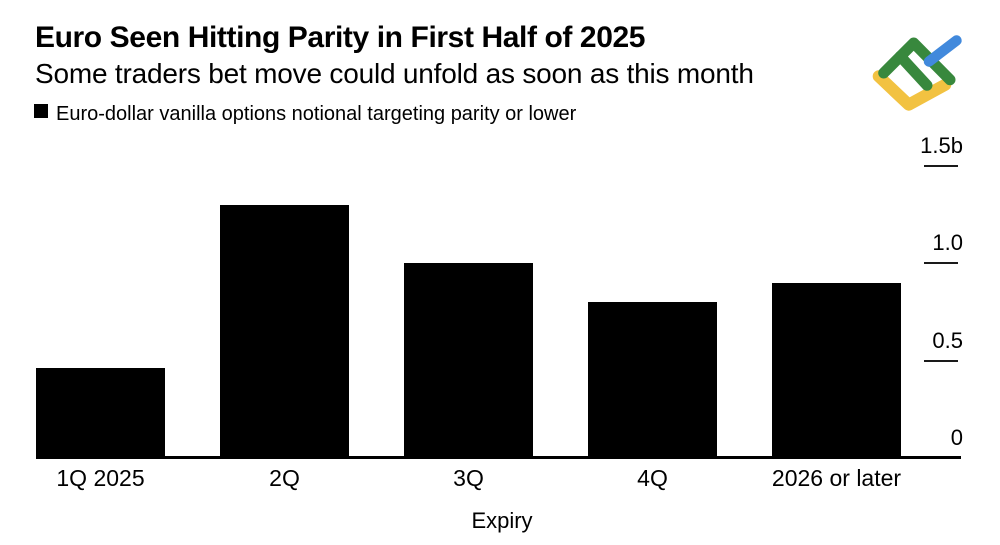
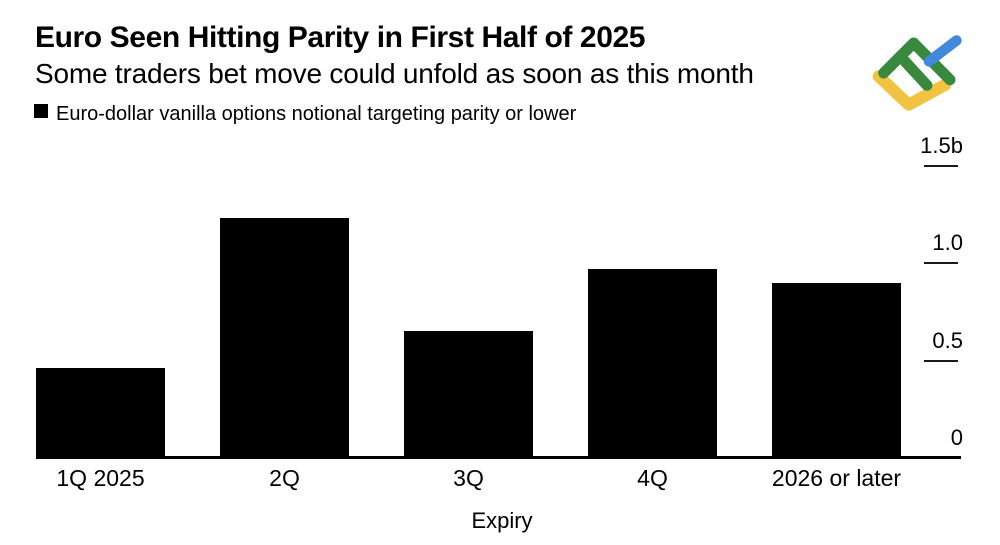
2Q: 1.30b -> 1.23b
3Q: 1.00b -> 0.65b
4Q: 0.80b -> 0.97b
